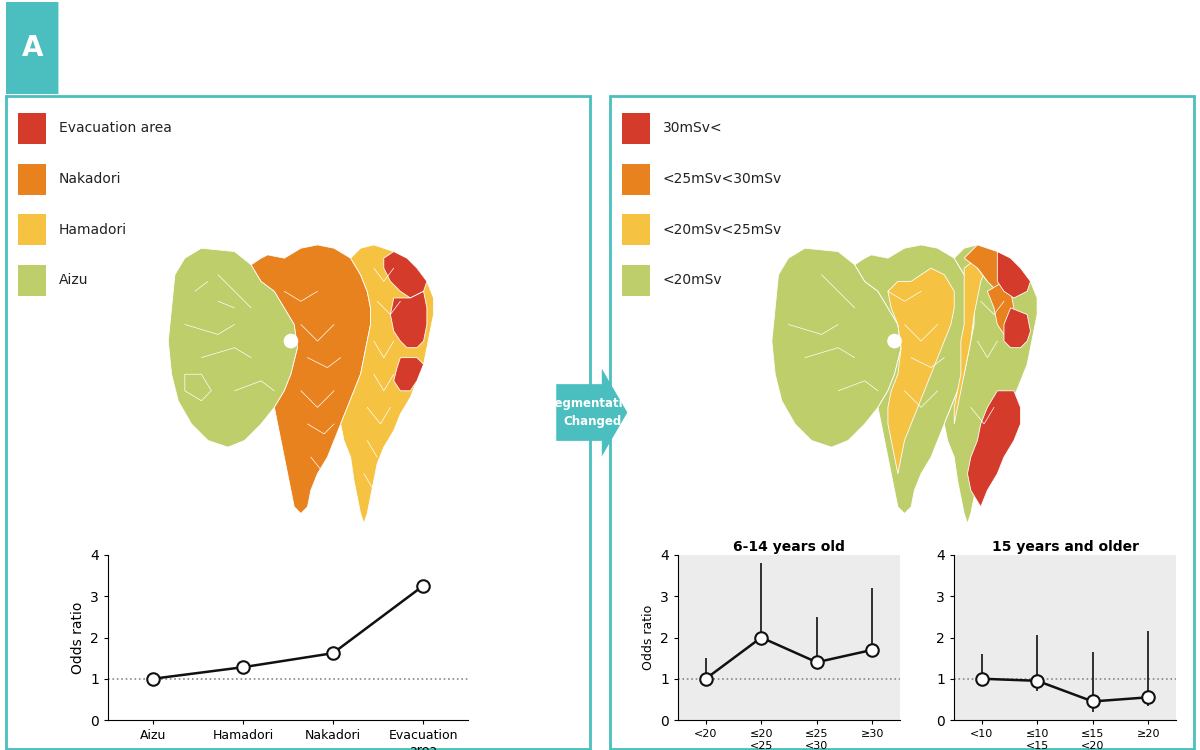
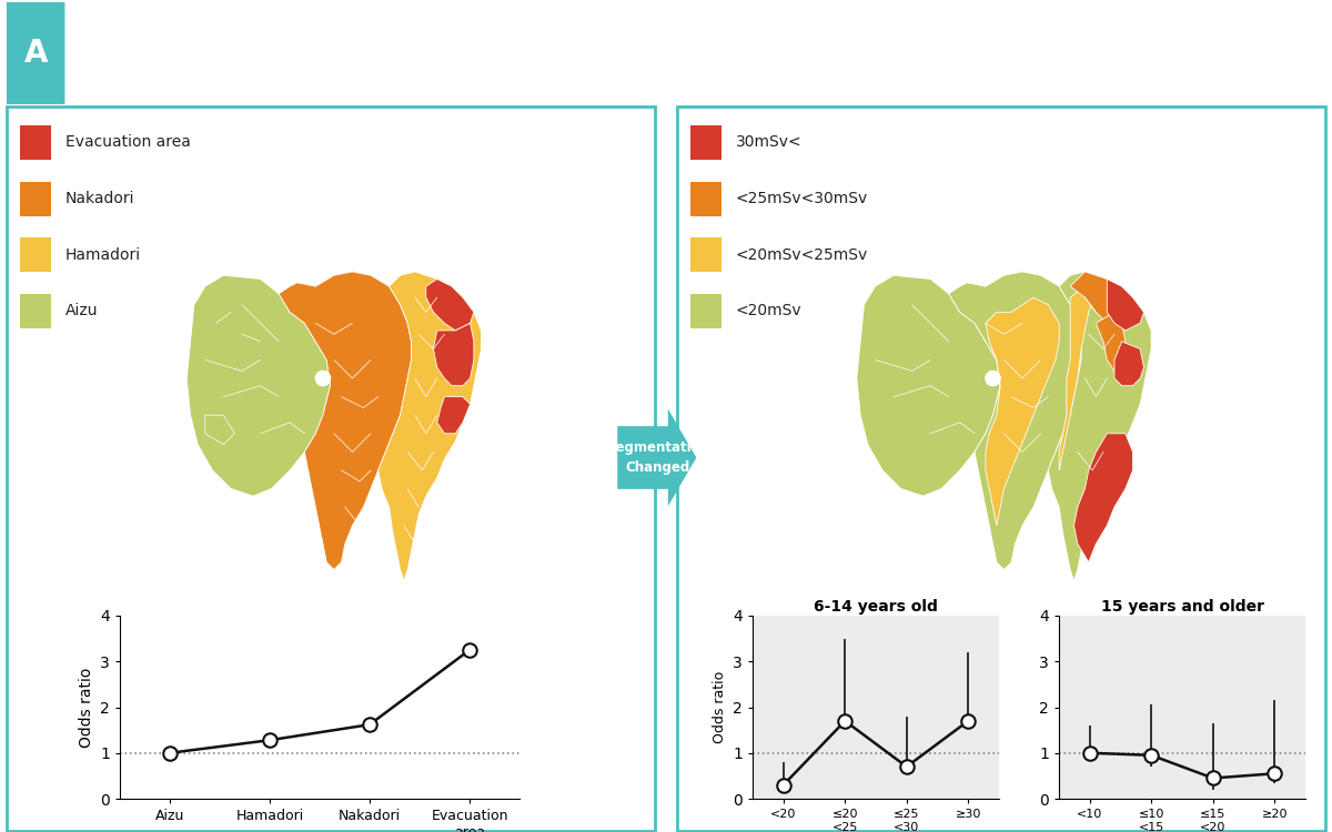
6-14 years old/<20: 1.0 -> 0.3
6-14 years old/≤20 <25: 2.0 -> 1.7
6-14 years old/≤25 <30: 1.4 -> 0.7
